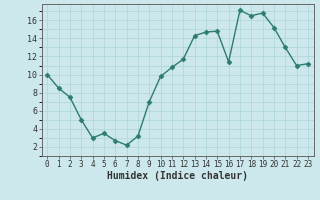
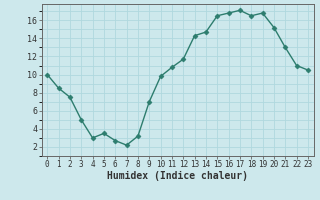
15: 14.8 -> 16.5
16: 11.4 -> 16.8
23: 11.2 -> 10.5
